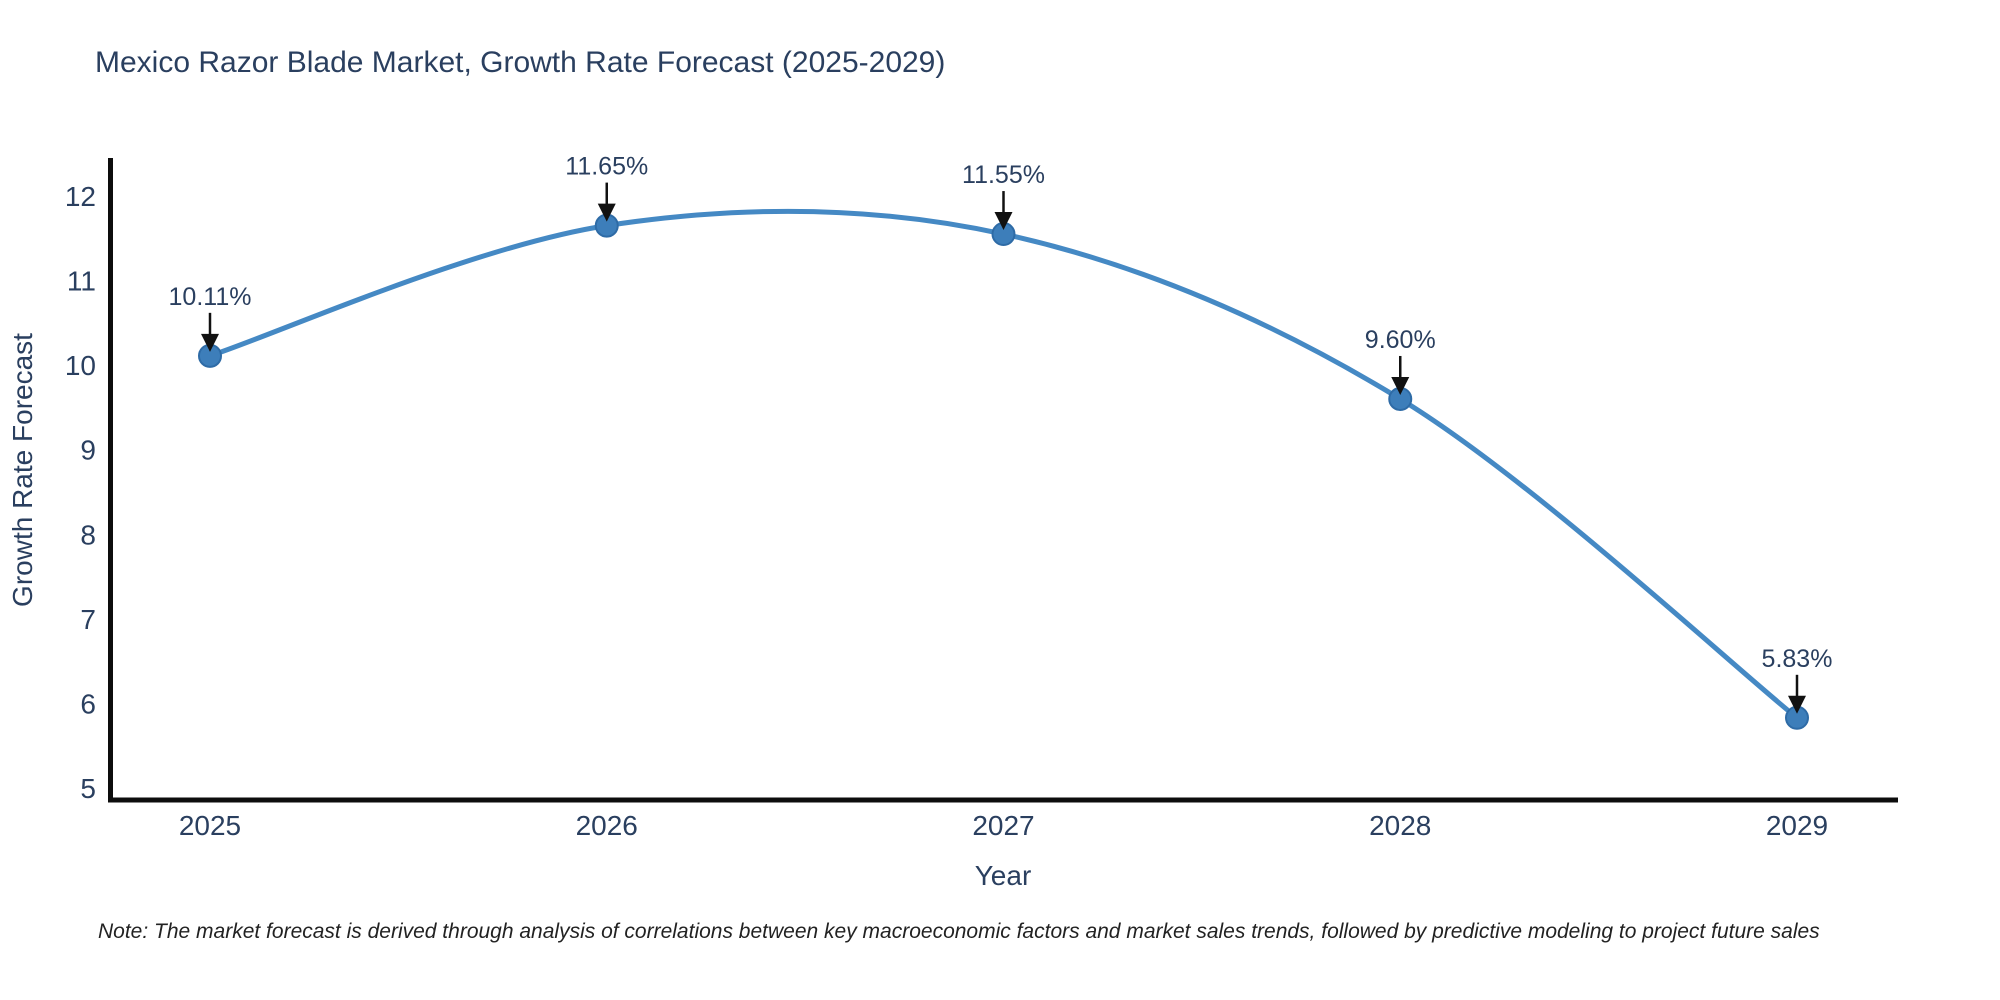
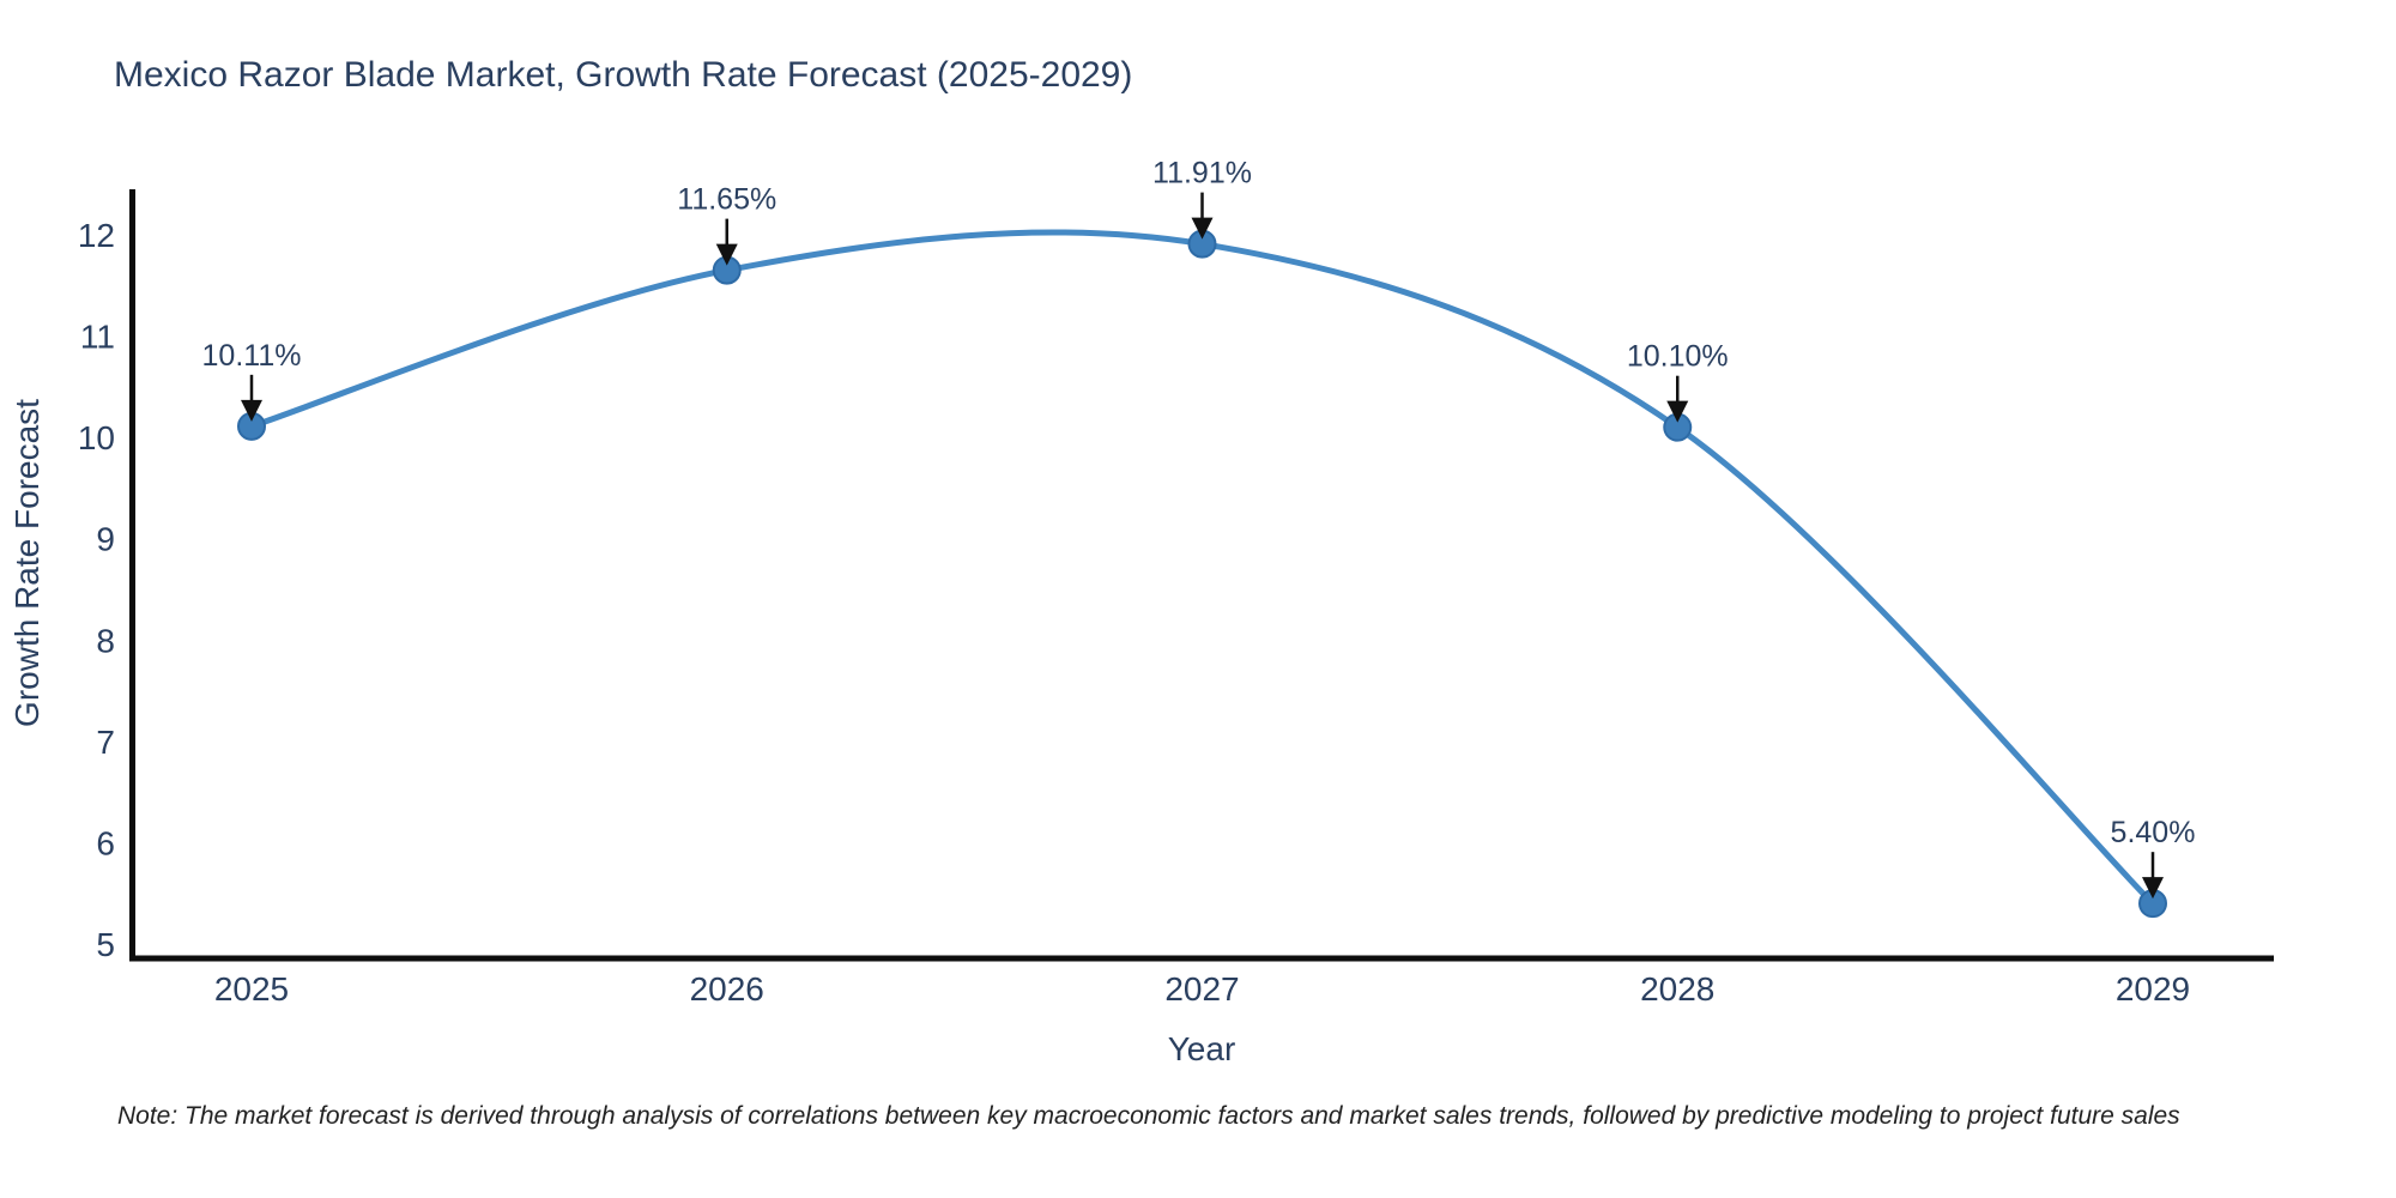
2027: 11.55% -> 11.91%
2028: 9.60% -> 10.10%
2029: 5.83% -> 5.40%
